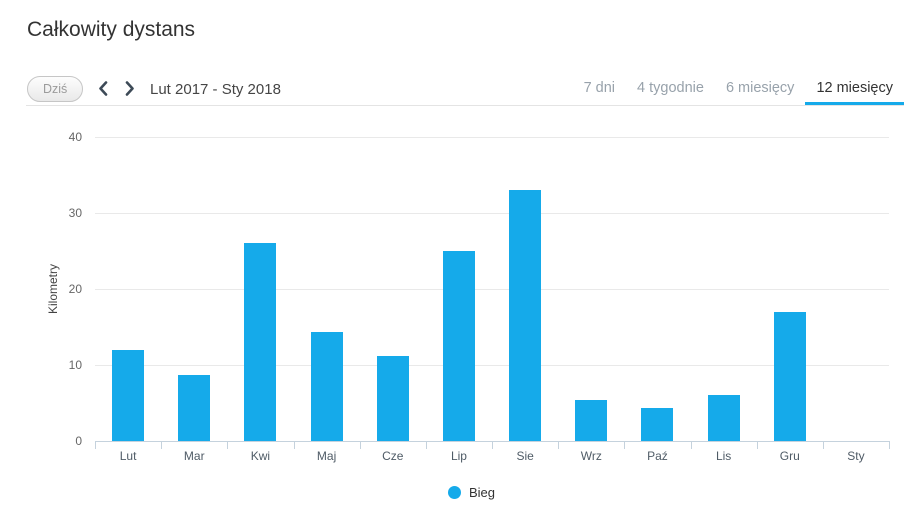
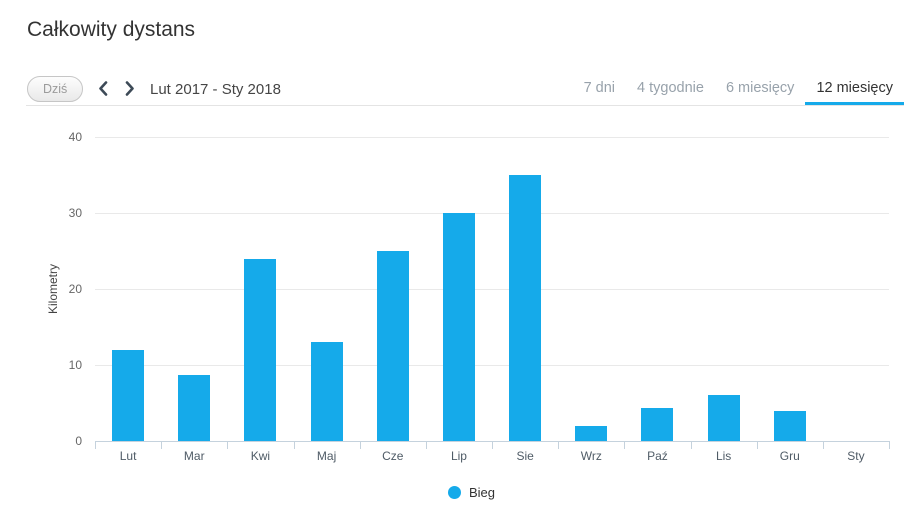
Kwi: 26 -> 24
Maj: 14 -> 13
Cze: 11 -> 25
Lip: 25 -> 30
Sie: 33 -> 35
Wrz: 5 -> 2
Gru: 17 -> 4
